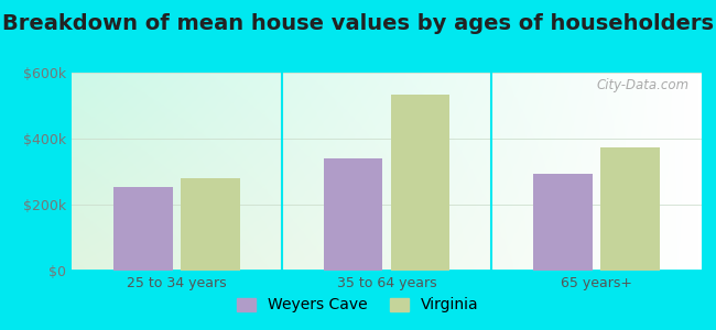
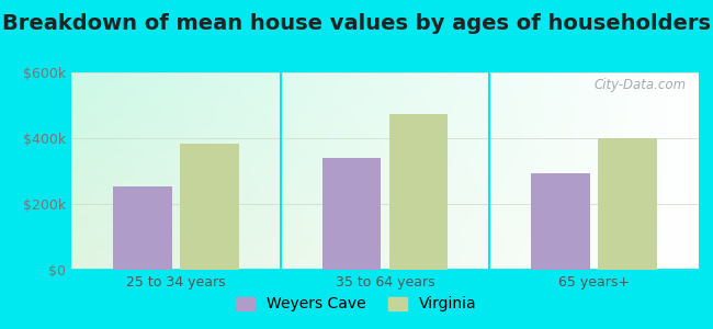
Virginia/25 to 34 years: $280k -> $385k
Virginia/35 to 64 years: $535k -> $475k
Virginia/65 years+: $375k -> $400k
